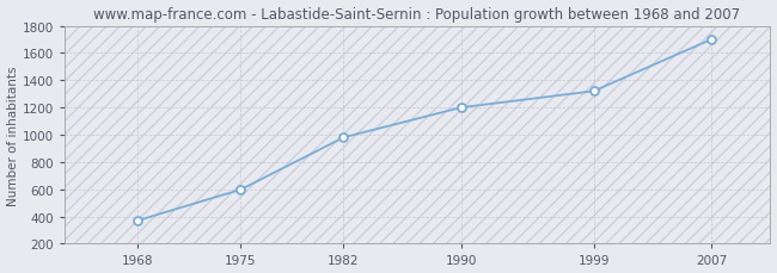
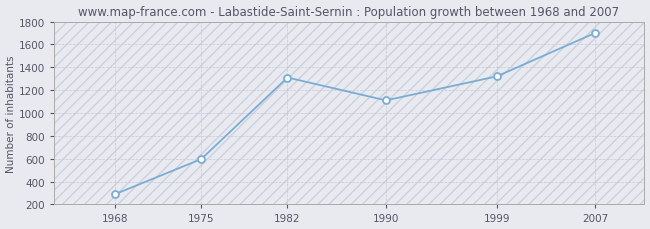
1968: 370 -> 290
1982: 980 -> 1310
1990: 1200 -> 1110
